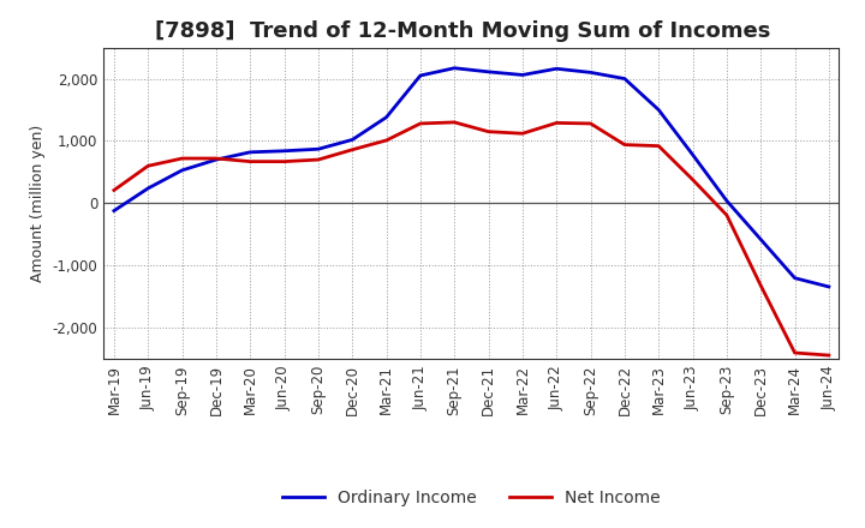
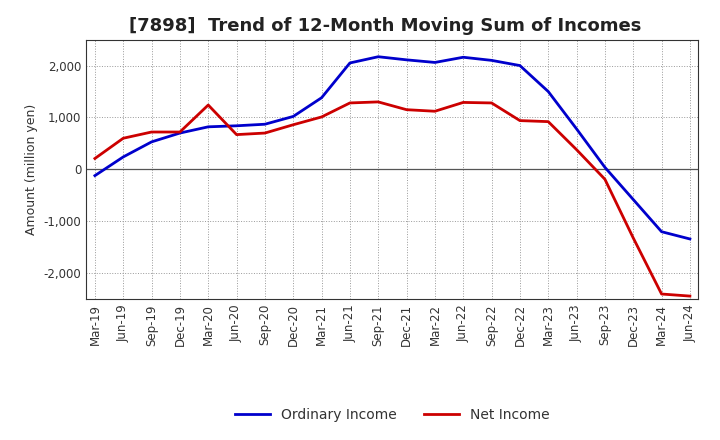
Net Income/Mar-20: 670 -> 1,240
